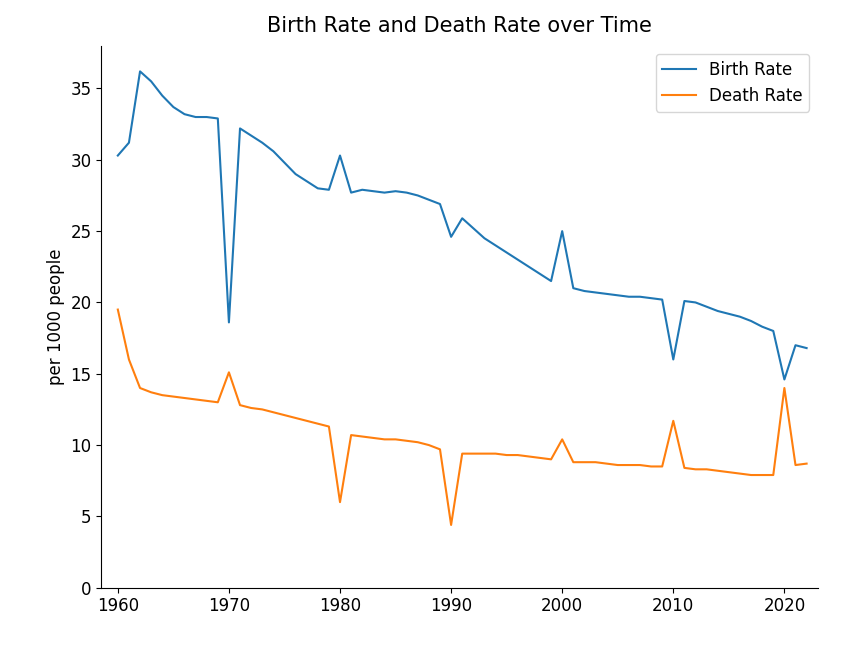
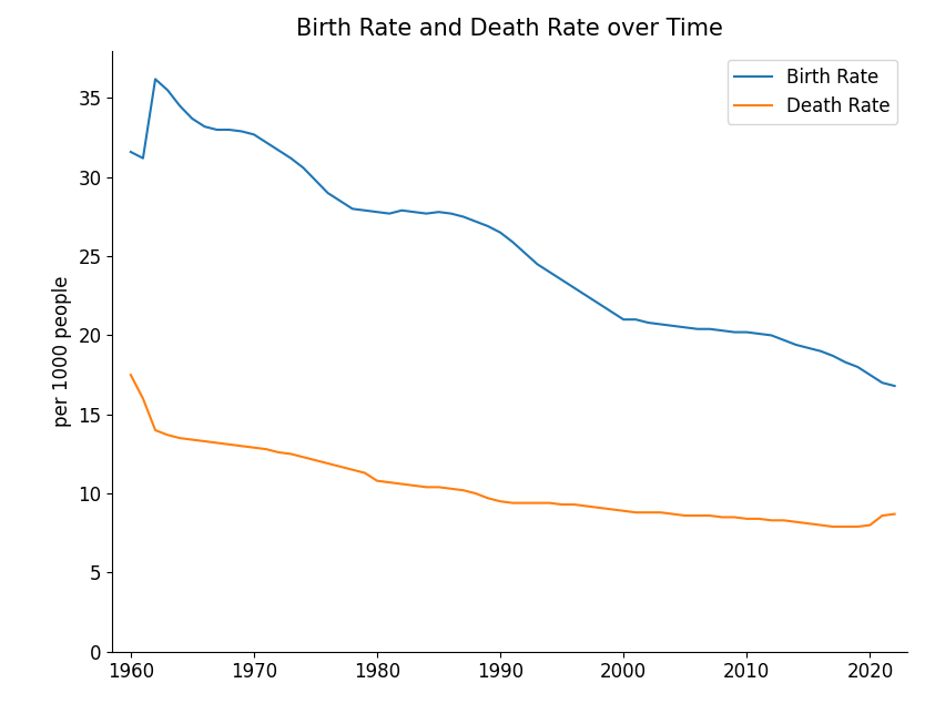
Birth Rate/1960: 30.3 -> 31.6
Death Rate/1960: 19.5 -> 17.5
Birth Rate/1970: 18.6 -> 32.7
Death Rate/1970: 15.1 -> 12.9
Birth Rate/1980: 30.3 -> 27.8
Death Rate/1980: 6.0 -> 10.8
Birth Rate/1990: 24.6 -> 26.5
Death Rate/1990: 4.4 -> 9.5
Birth Rate/2000: 25.0 -> 21.0
Death Rate/2000: 10.4 -> 8.9
Birth Rate/2010: 16.0 -> 20.2
Death Rate/2010: 11.7 -> 8.4
Birth Rate/2020: 14.6 -> 17.5
Death Rate/2020: 14.0 -> 8.0
